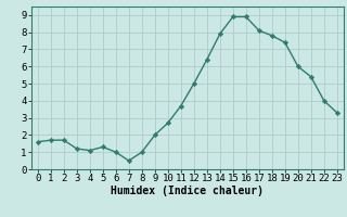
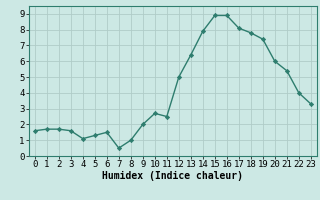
3: 1.2 -> 1.6
6: 1.0 -> 1.5
11: 3.7 -> 2.5
